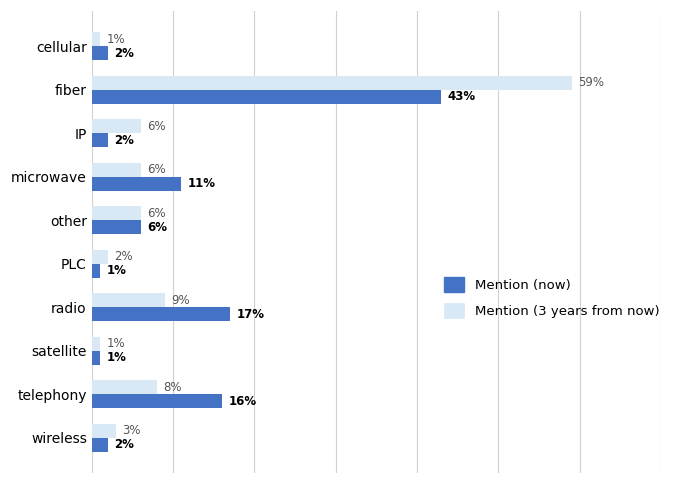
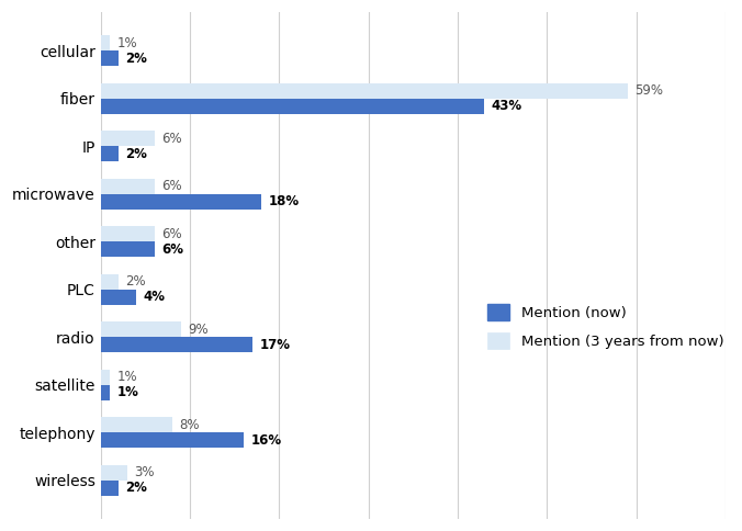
Mention (now)/microwave: 11% -> 18%
Mention (now)/PLC: 1% -> 4%
